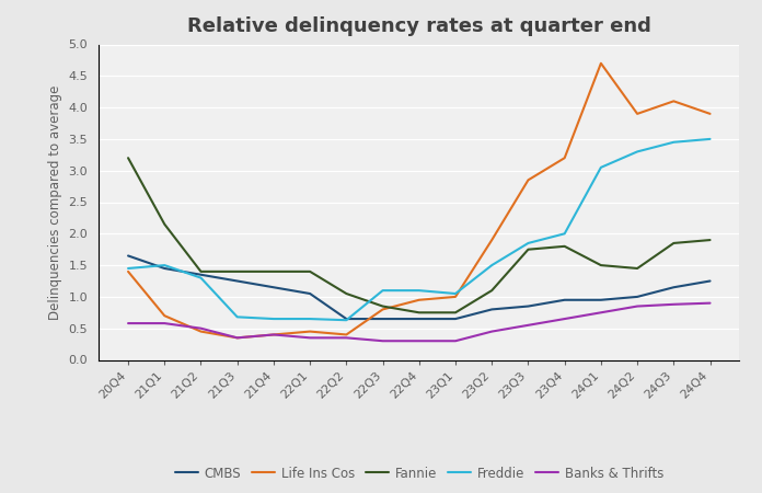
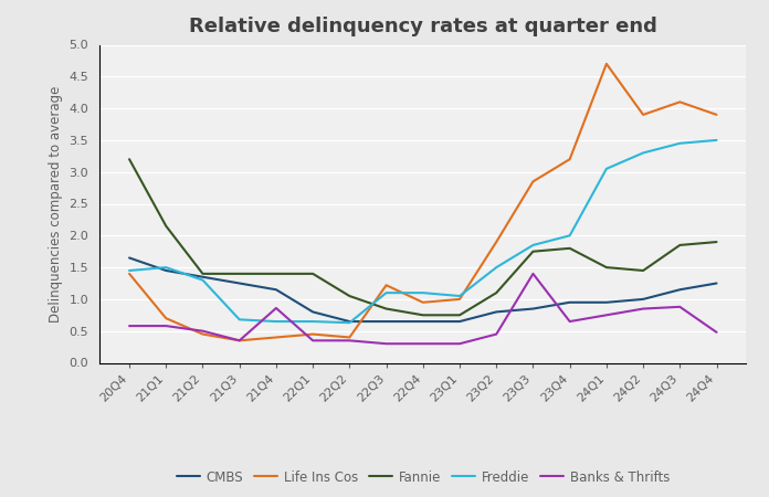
Banks & Thrifts/21Q4: 0.40 -> 0.86
CMBS/22Q1: 1.05 -> 0.80
Life Ins Cos/22Q3: 0.80 -> 1.22
Banks & Thrifts/23Q3: 0.55 -> 1.40
Banks & Thrifts/24Q4: 0.90 -> 0.48
